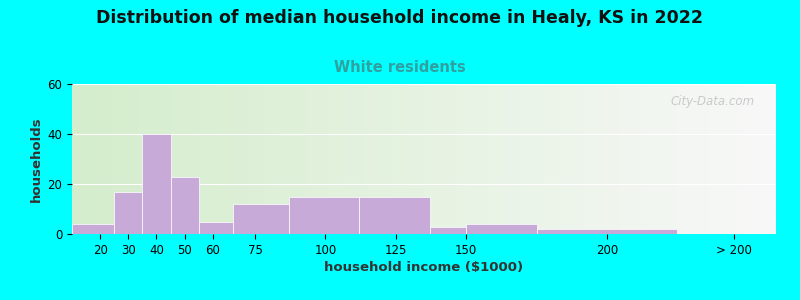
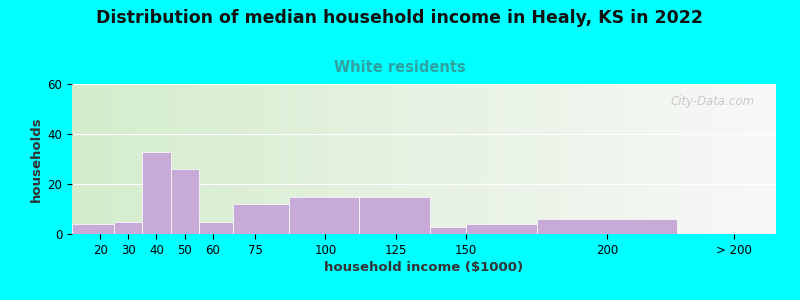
30: 17 -> 5
40: 40 -> 33
50: 23 -> 26
200: 2 -> 6
